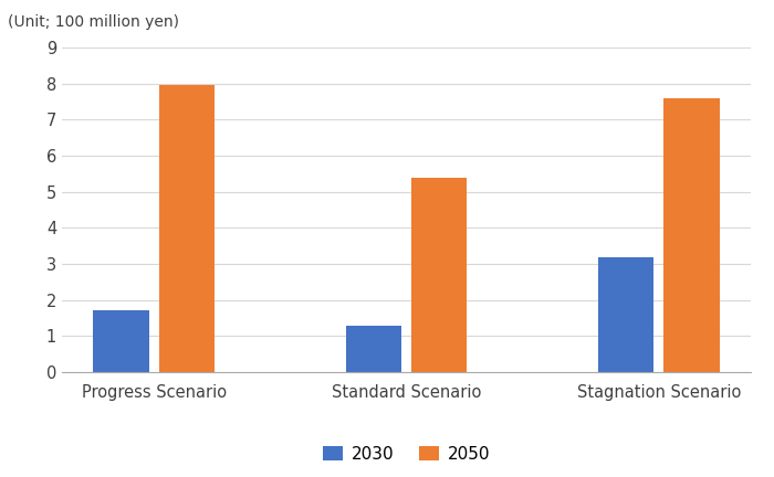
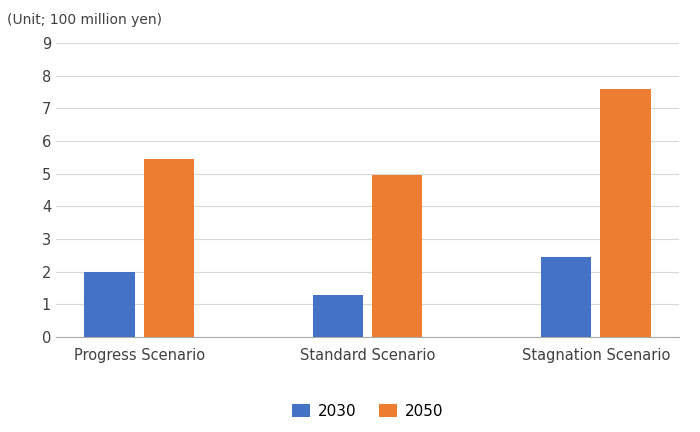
2030/Progress Scenario: 1.70 -> 2.00
2050/Progress Scenario: 7.95 -> 5.45
2050/Standard Scenario: 5.40 -> 4.95
2030/Stagnation Scenario: 3.20 -> 2.45
